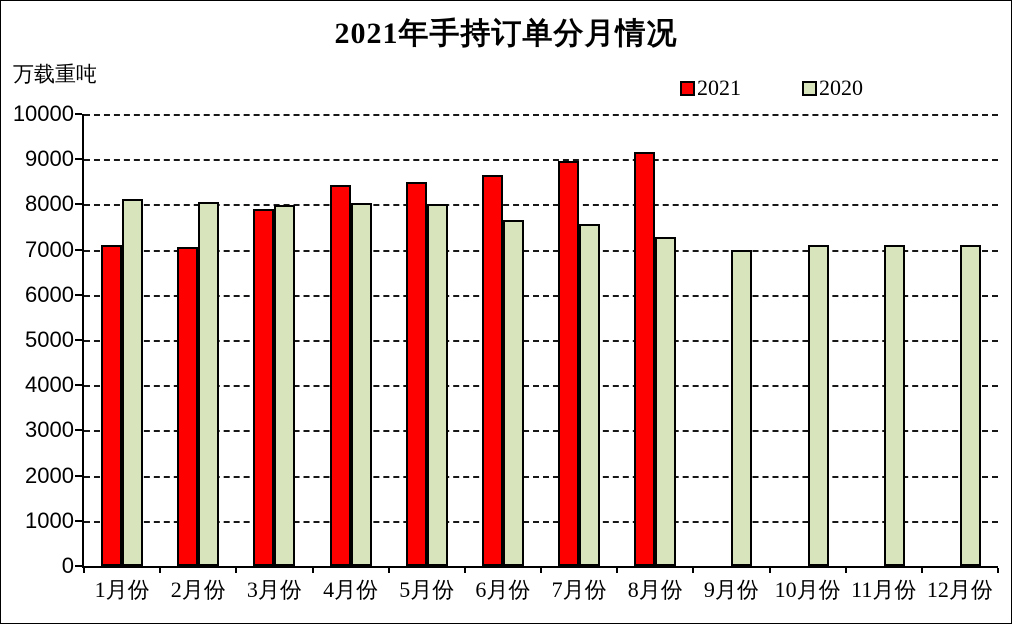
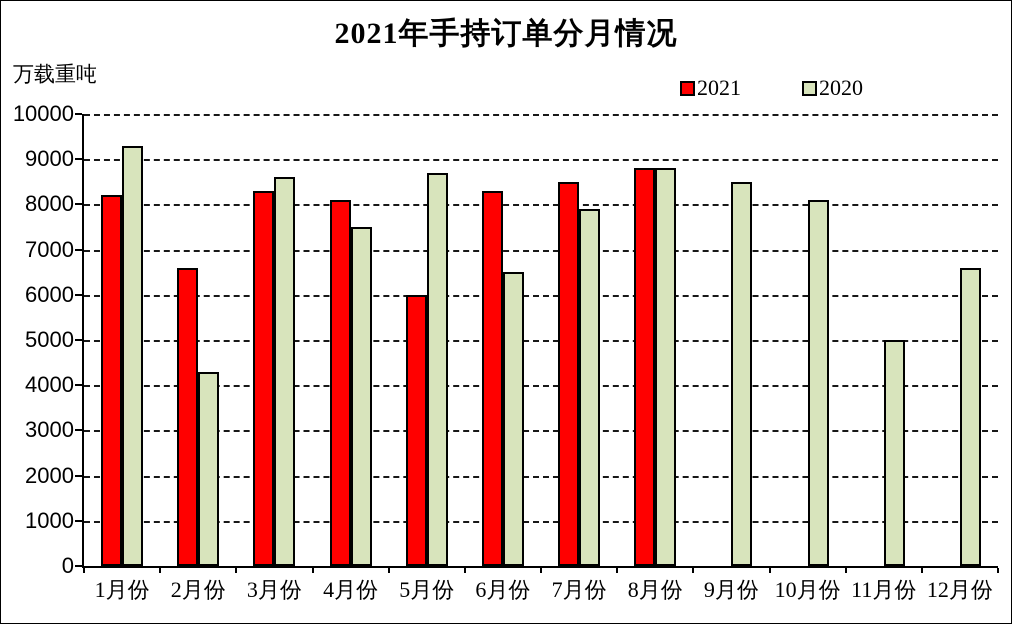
2021/1月份: 7100 -> 8200
2020/1月份: 8100 -> 9300
2021/2月份: 7100 -> 6600
2020/2月份: 8000 -> 4300
2021/3月份: 7900 -> 8300
2020/3月份: 8000 -> 8600
2021/4月份: 8400 -> 8100
2020/4月份: 8000 -> 7500
2021/5月份: 8500 -> 6000
2020/5月份: 8000 -> 8700
2021/6月份: 8700 -> 8300
2020/6月份: 7700 -> 6500
2021/7月份: 9000 -> 8500
2020/7月份: 7600 -> 7900
2021/8月份: 9200 -> 8800
2020/8月份: 7300 -> 8800
2020/9月份: 7000 -> 8500
2020/10月份: 7100 -> 8100
2020/11月份: 7100 -> 5000
2020/12月份: 7100 -> 6600
